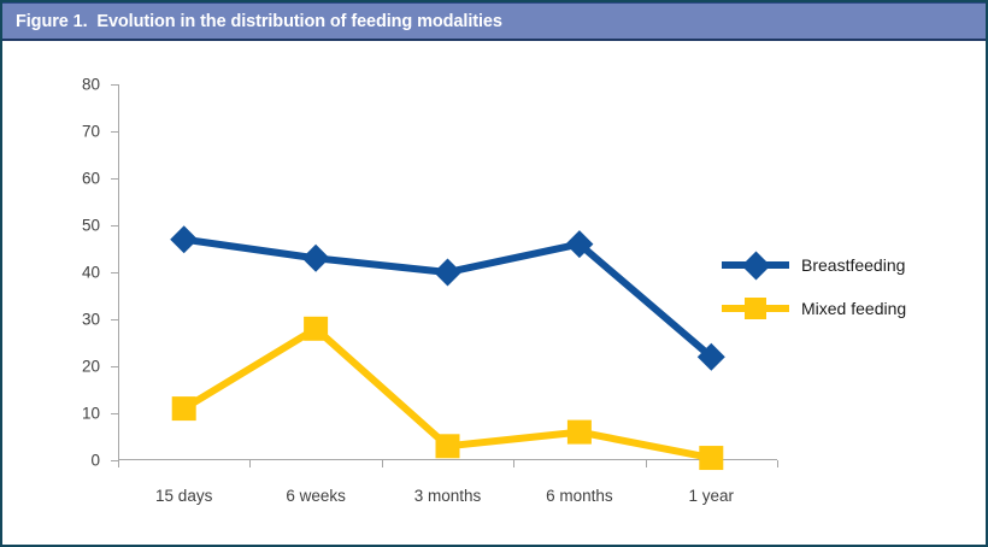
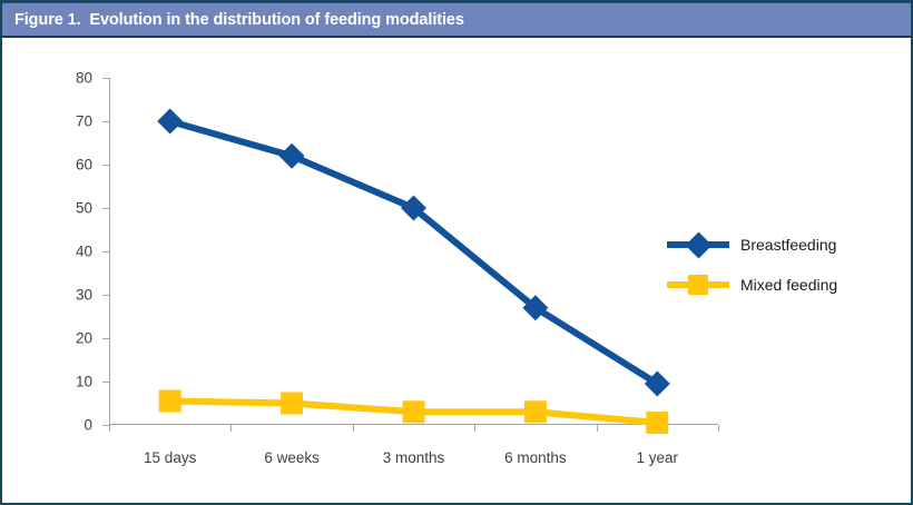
Breastfeeding/15 days: 47 -> 70
Mixed feeding/15 days: 11 -> 6
Breastfeeding/6 weeks: 43 -> 62
Mixed feeding/6 weeks: 28 -> 5
Breastfeeding/3 months: 40 -> 50
Breastfeeding/6 months: 46 -> 27
Mixed feeding/6 months: 6 -> 3
Breastfeeding/1 year: 22 -> 10
